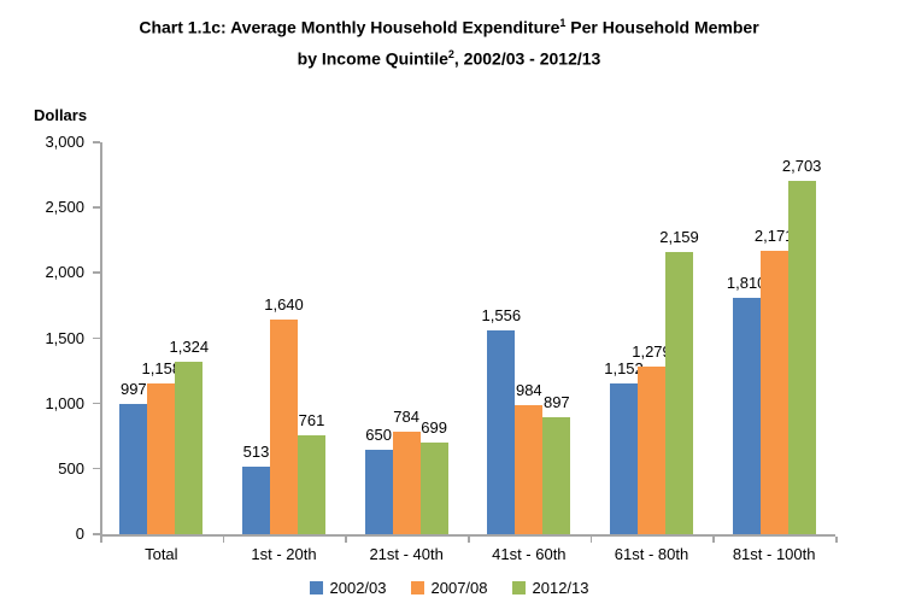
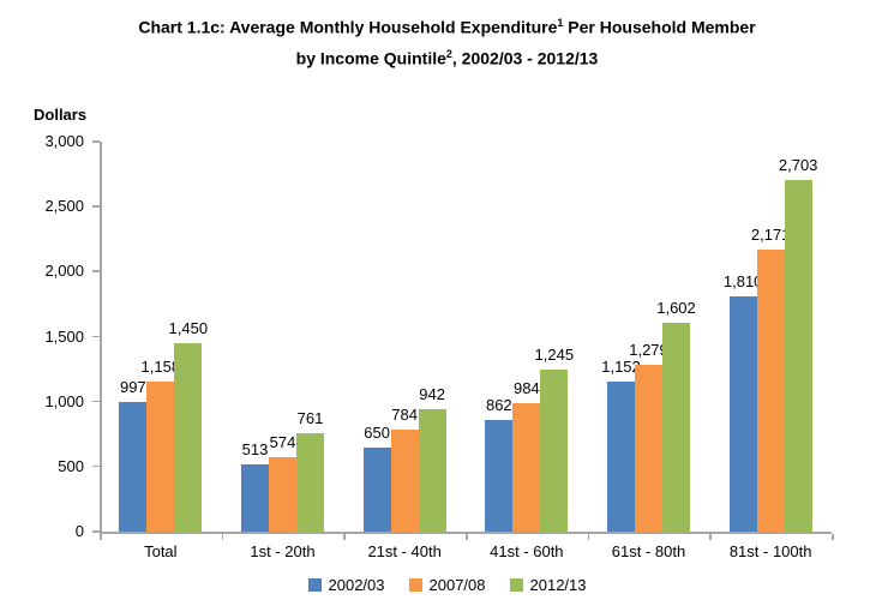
2012/13/Total: 1,324 -> 1,450
2007/08/1st - 20th: 1,640 -> 574
2012/13/21st - 40th: 699 -> 942
2002/03/41st - 60th: 1,556 -> 862
2012/13/41st - 60th: 897 -> 1,245
2012/13/61st - 80th: 2,159 -> 1,602
